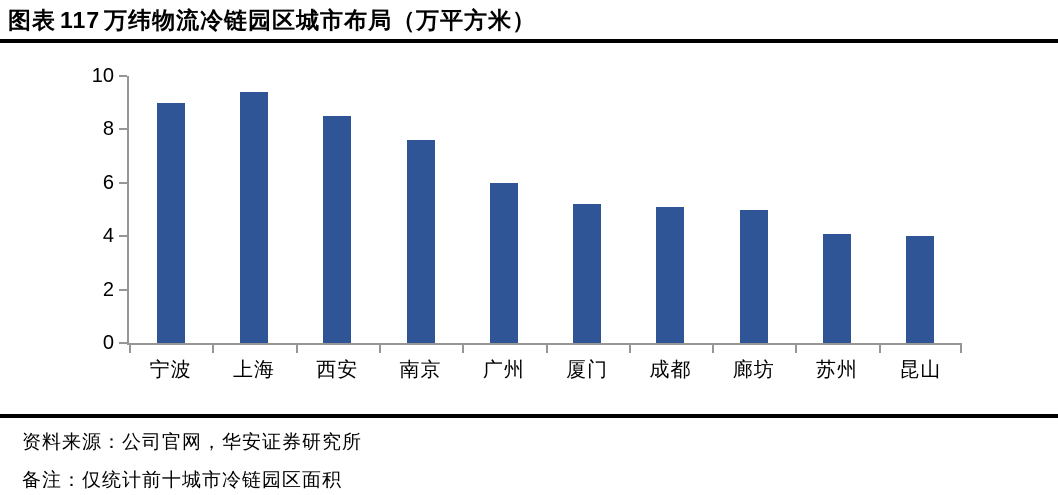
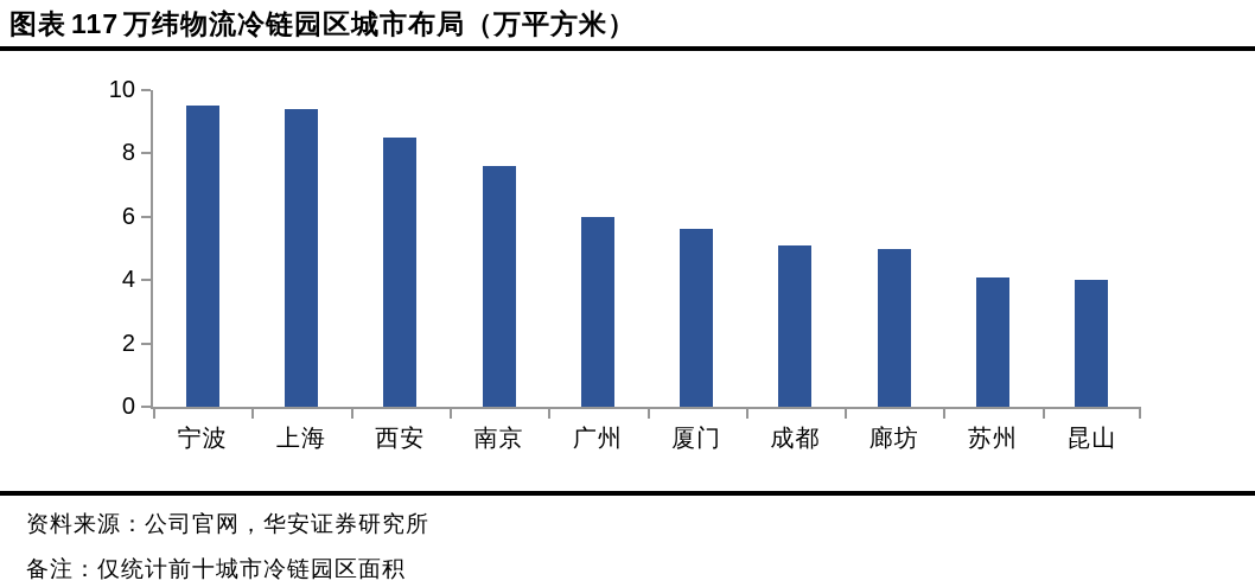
宁波: 9.0 -> 9.5
厦门: 5.2 -> 5.6
